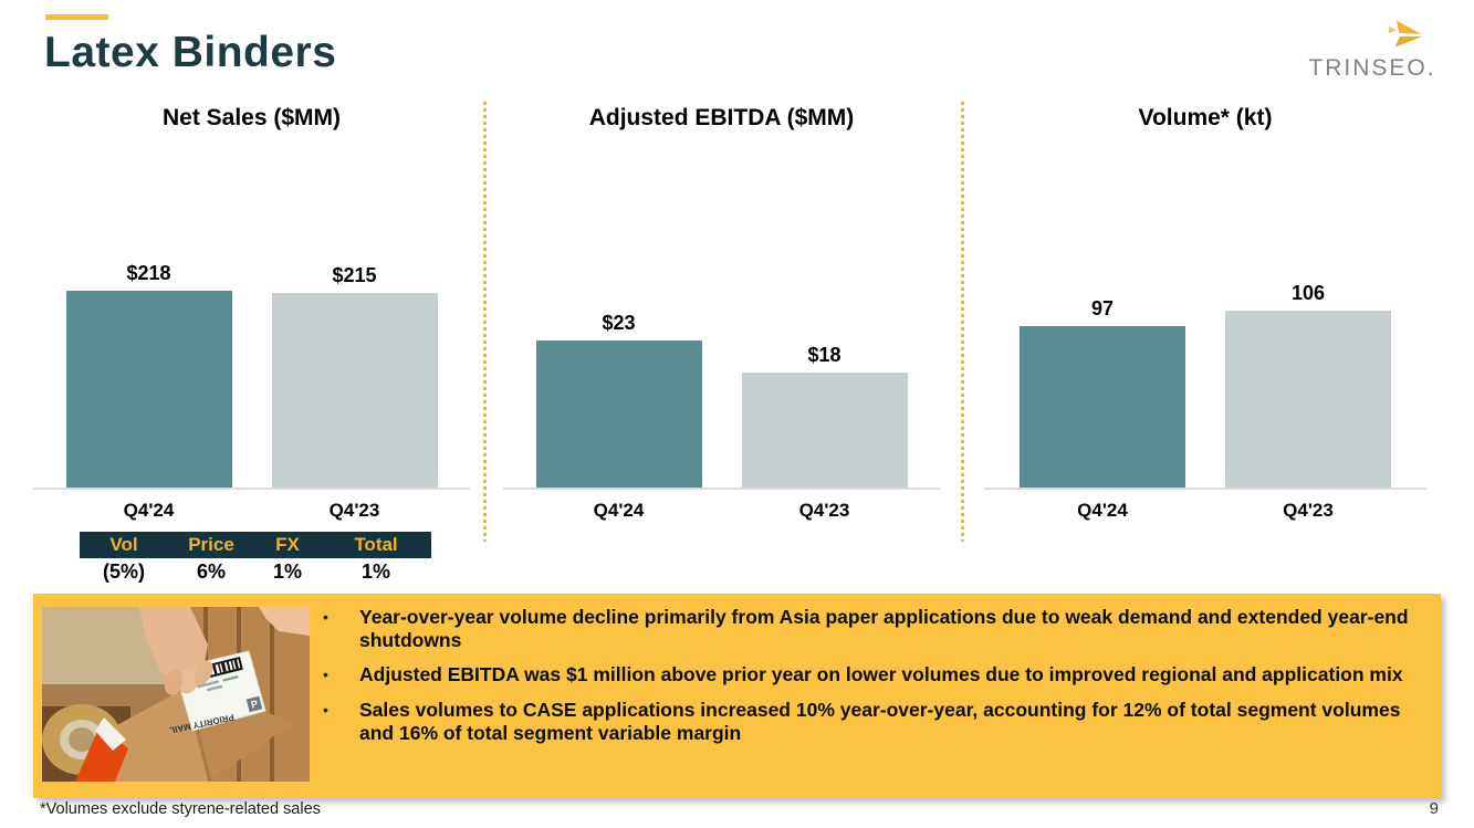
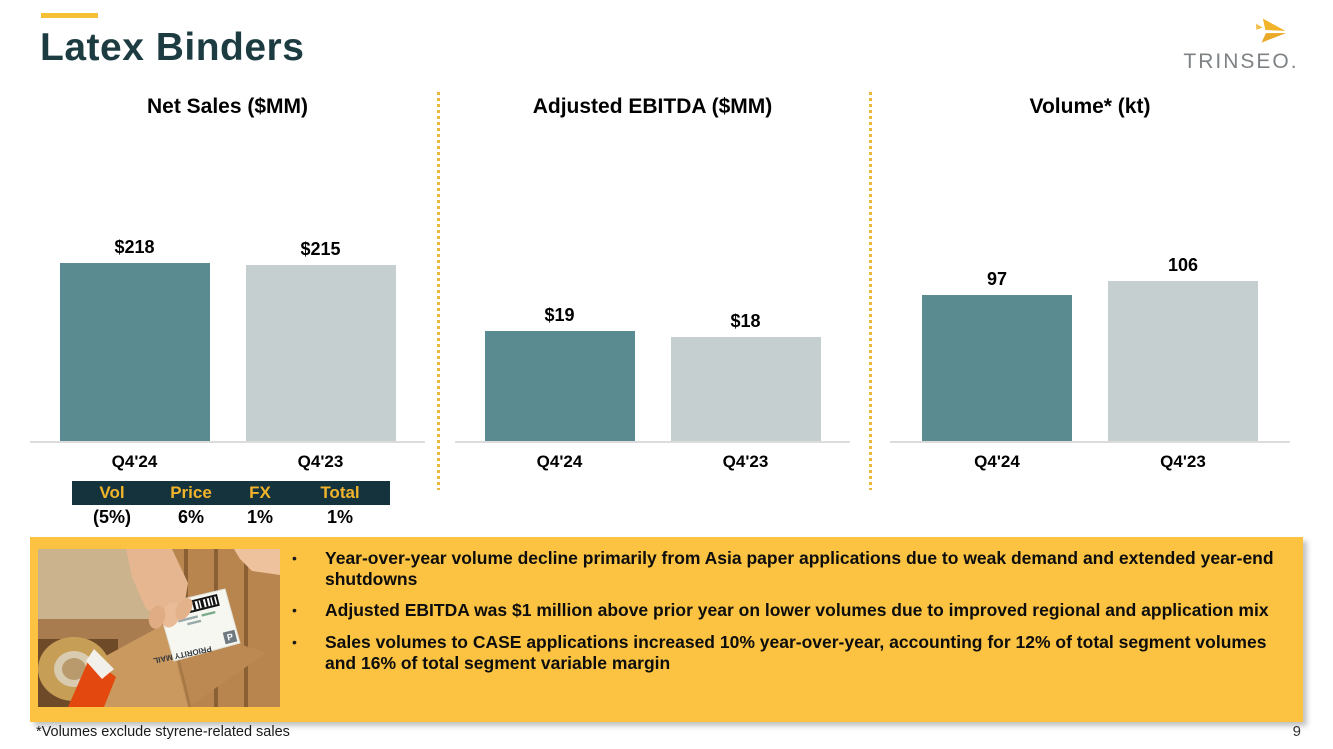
Adjusted EBITDA ($MM)/Q4'24: $23 -> $19
